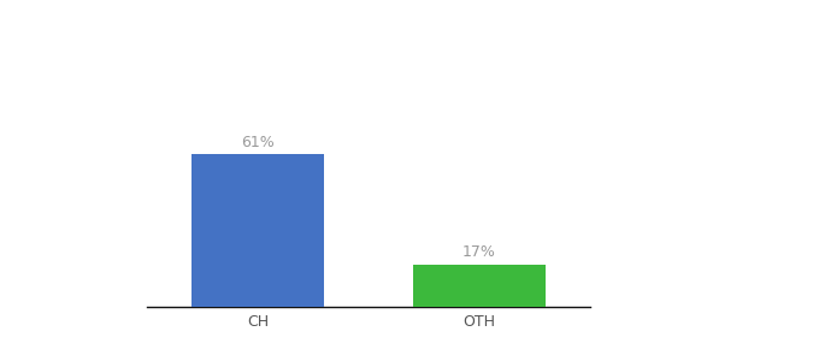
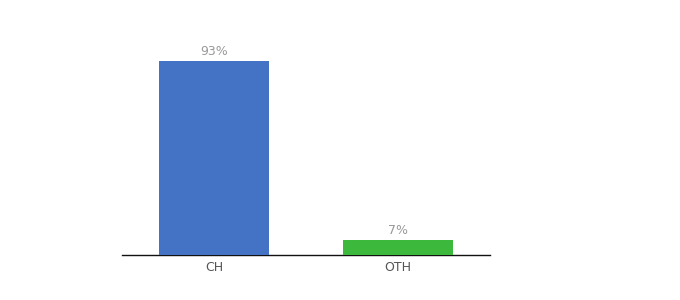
CH: 61% -> 93%
OTH: 17% -> 7%
